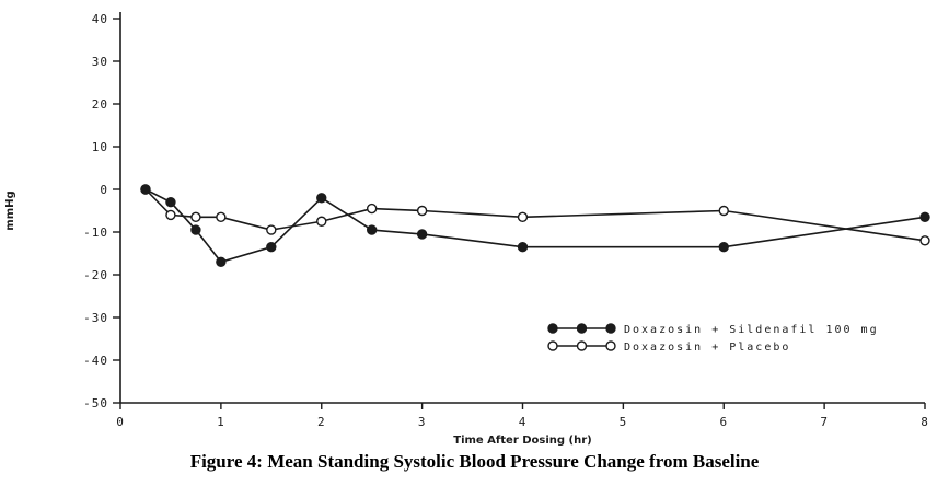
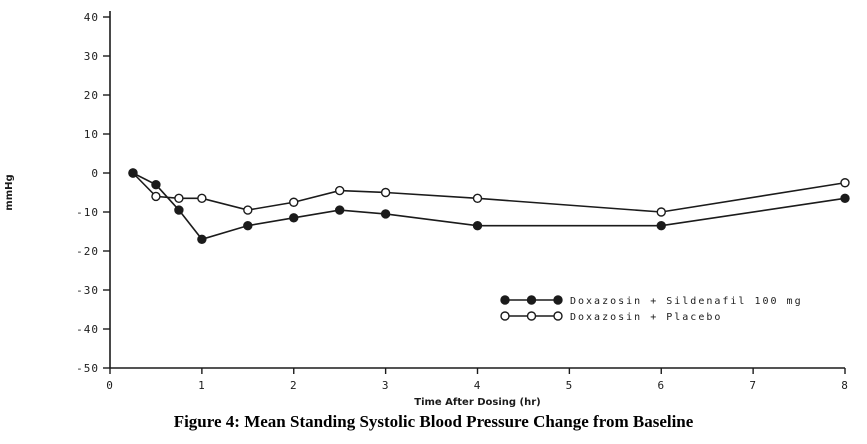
Doxazosin + Sildenafil 100 mg/2: -2 -> -12
Doxazosin + Placebo/6: -5 -> -10
Doxazosin + Placebo/8: -12 -> -2
